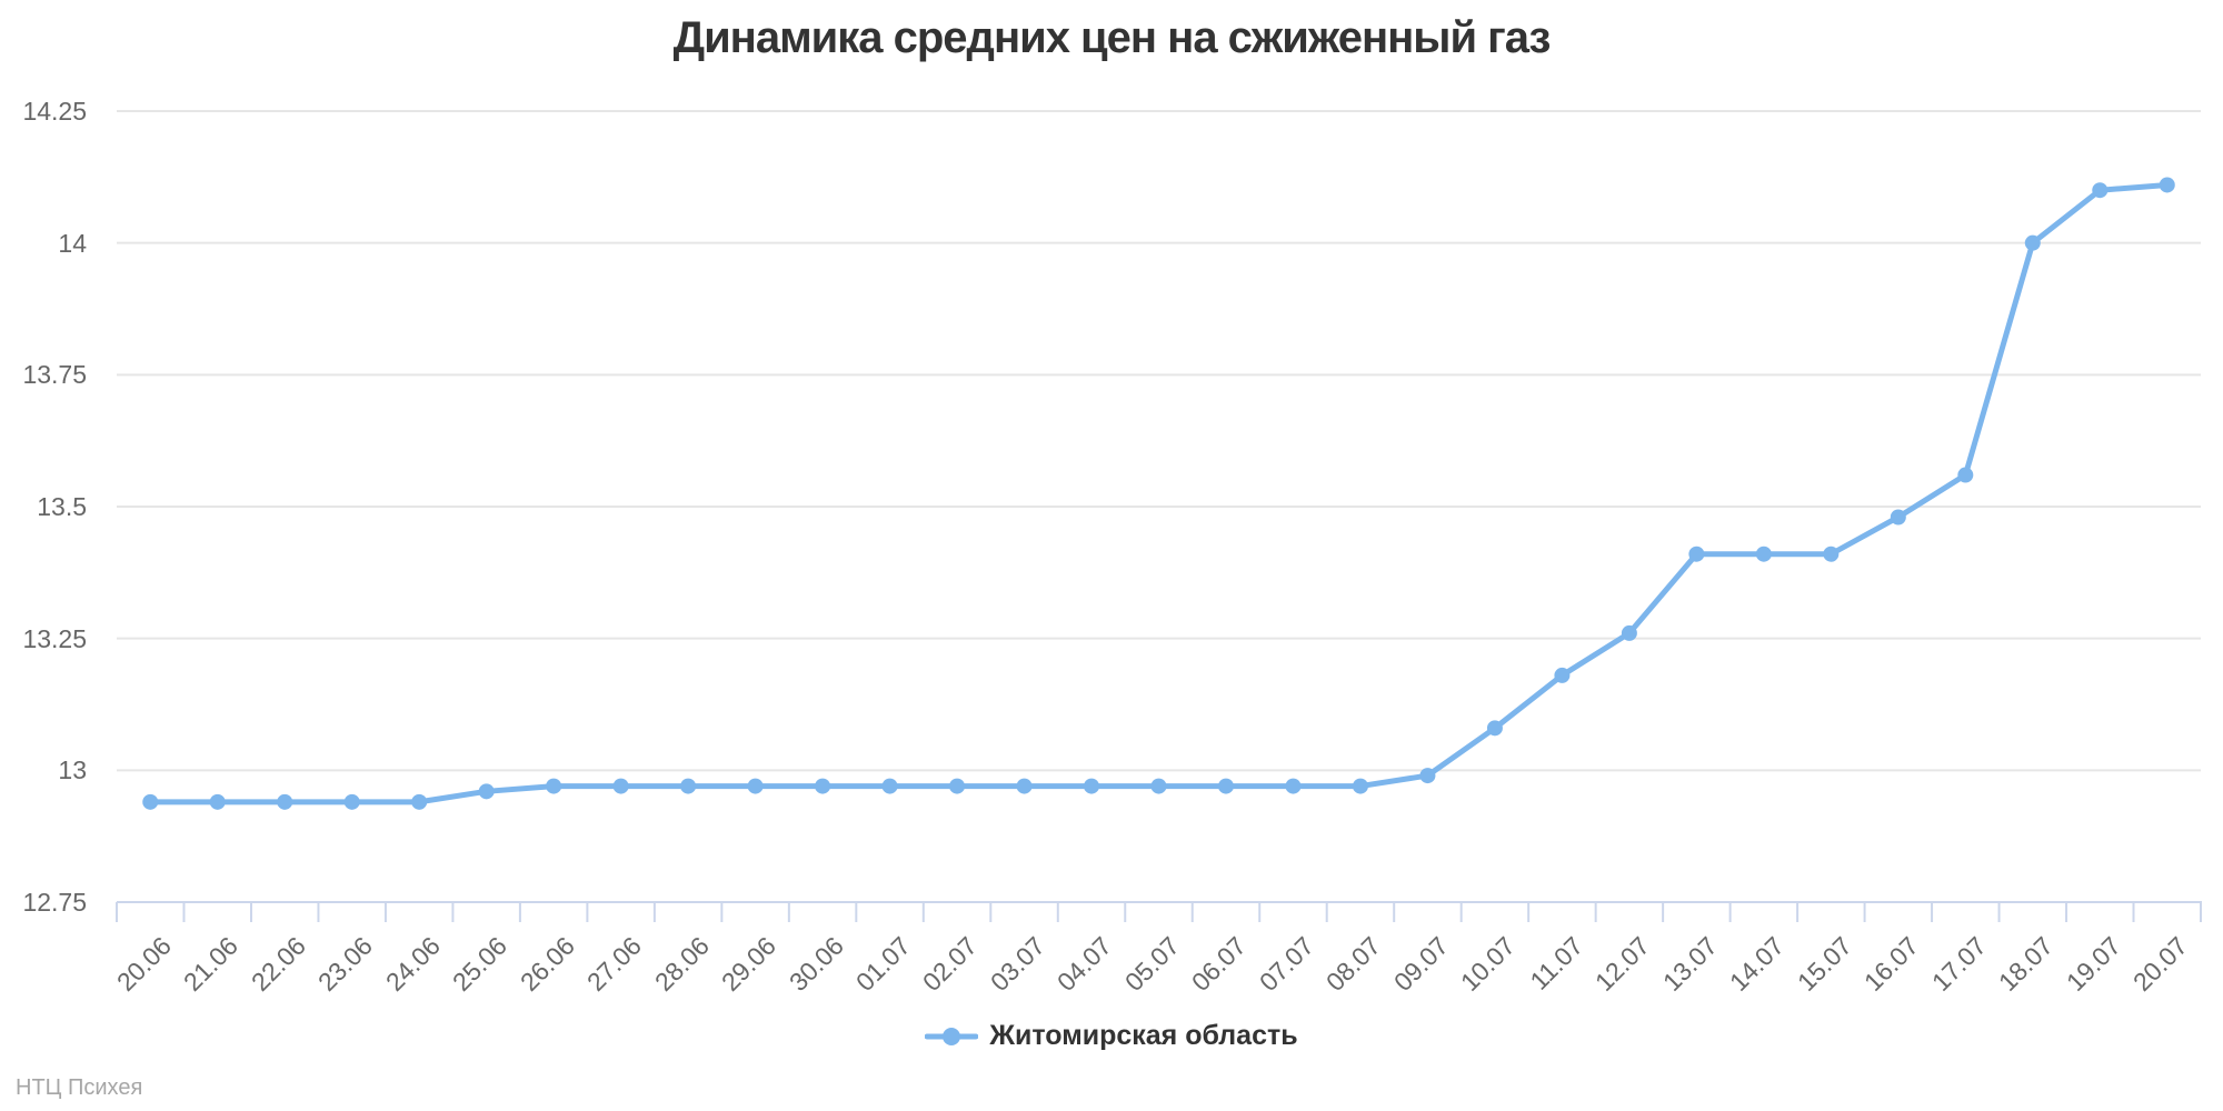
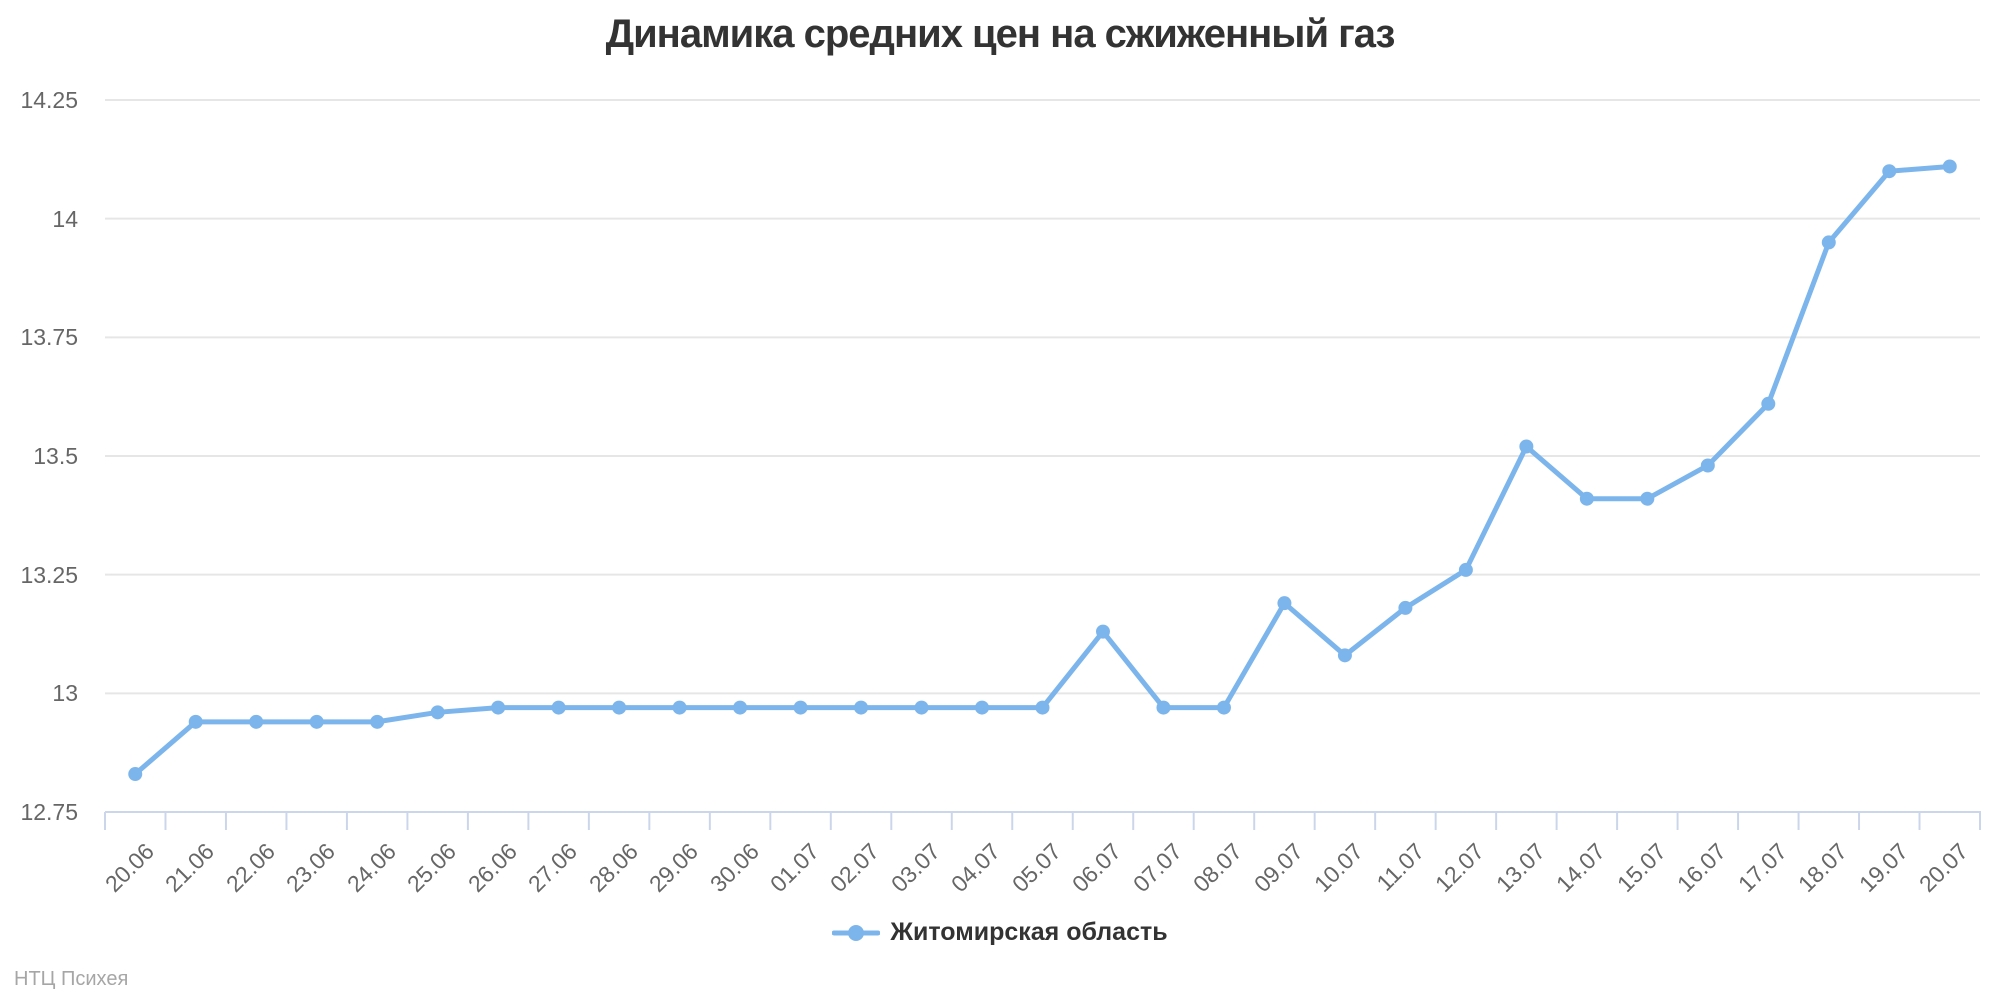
20.06: 12.94 -> 12.83
06.07: 12.97 -> 13.13
09.07: 12.99 -> 13.19
13.07: 13.41 -> 13.52
17.07: 13.56 -> 13.61
18.07: 14.00 -> 13.95
